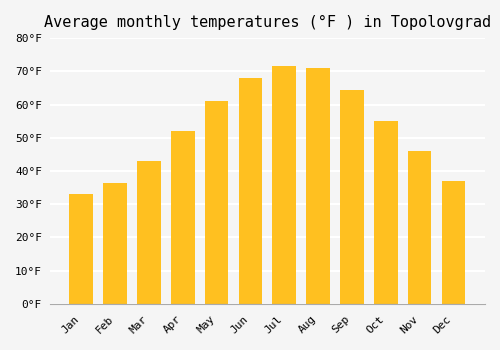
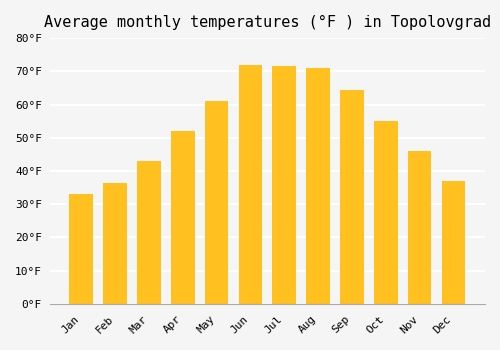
Jun: 68.0°F -> 72.0°F
